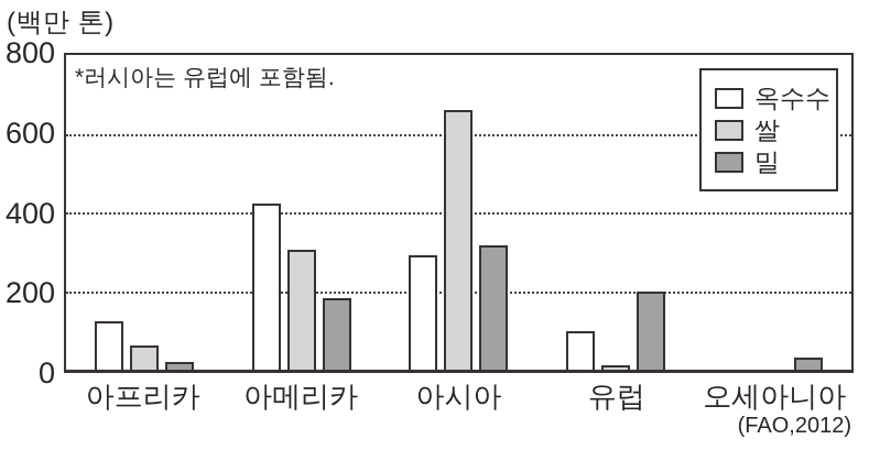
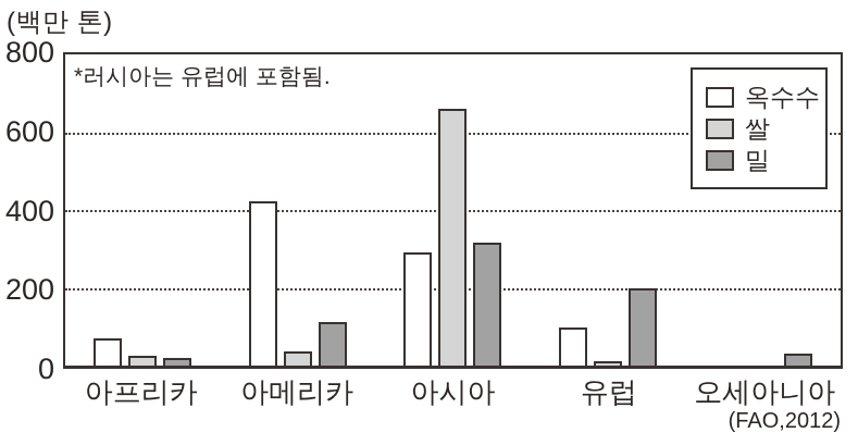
옥수수/아프리카: 120 -> 70
쌀/아프리카: 60 -> 20
쌀/아메리카: 300 -> 40
밀/아메리카: 180 -> 110
